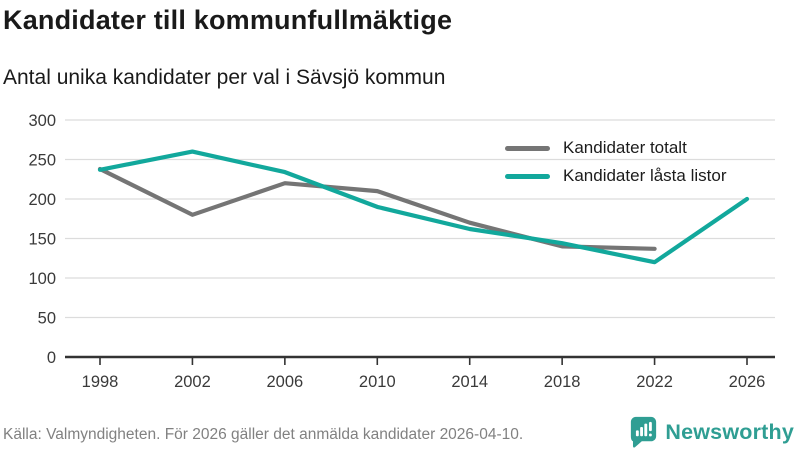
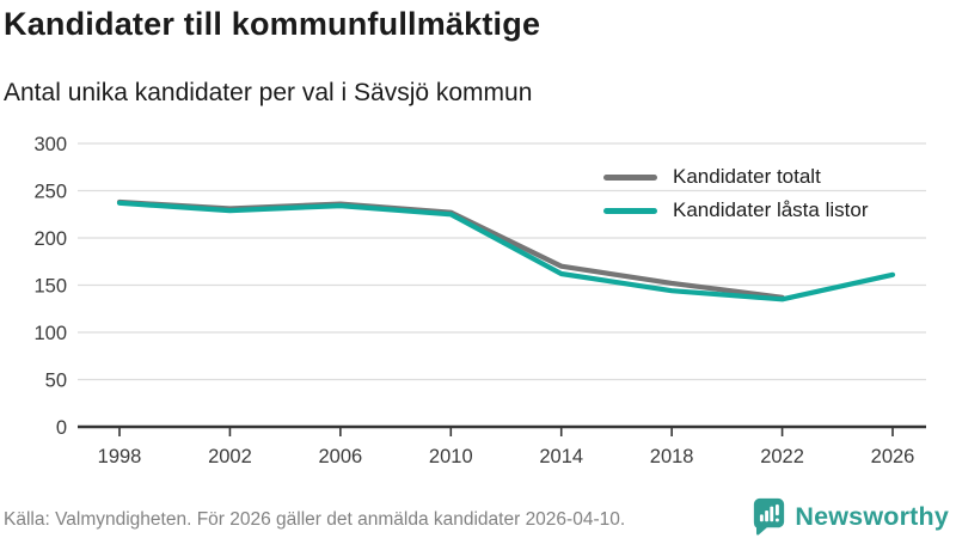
Kandidater totalt/2002: 180 -> 230
Kandidater låsta listor/2002: 260 -> 230
Kandidater totalt/2006: 220 -> 240
Kandidater totalt/2010: 210 -> 230
Kandidater låsta listor/2010: 190 -> 220
Kandidater totalt/2018: 140 -> 150
Kandidater låsta listor/2022: 120 -> 140
Kandidater låsta listor/2026: 200 -> 160
